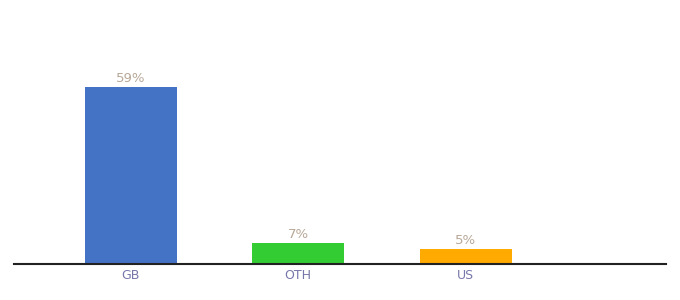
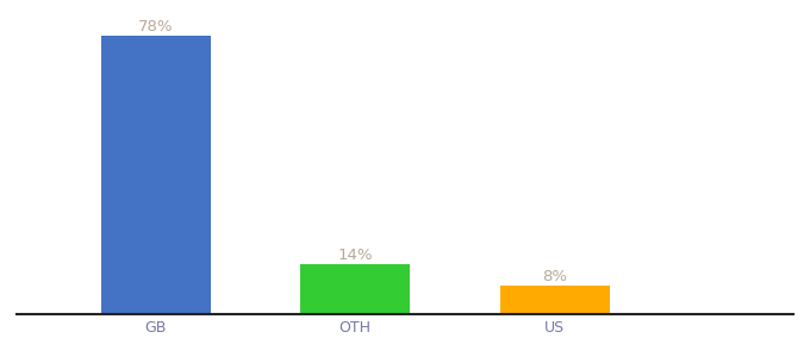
GB: 59% -> 78%
OTH: 7% -> 14%
US: 5% -> 8%
